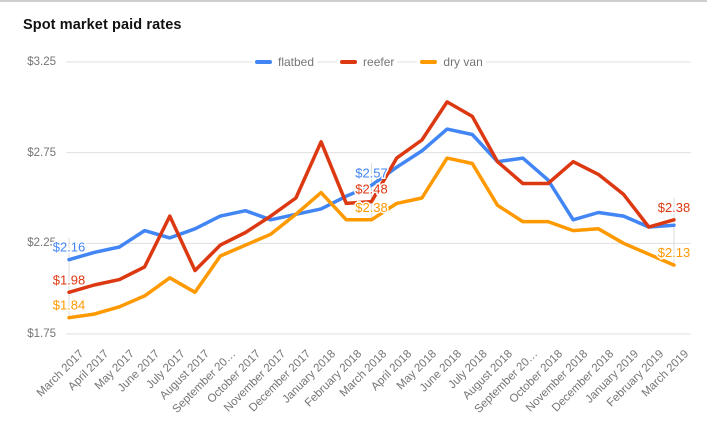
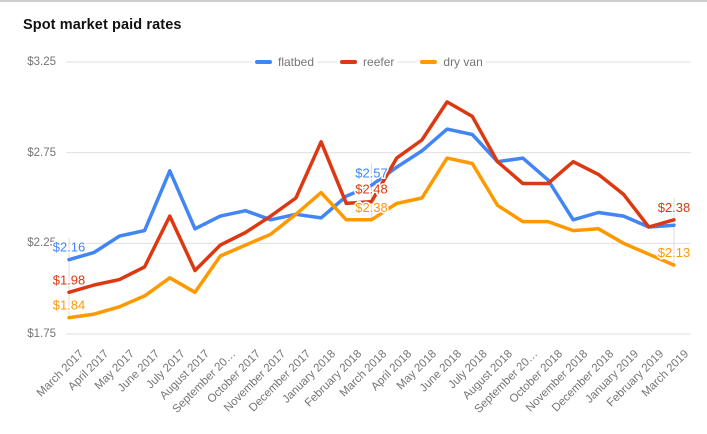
flatbed/May 2017: $2.23 -> $2.29
flatbed/July 2017: $2.28 -> $2.65
flatbed/January 2018: $2.44 -> $2.39
